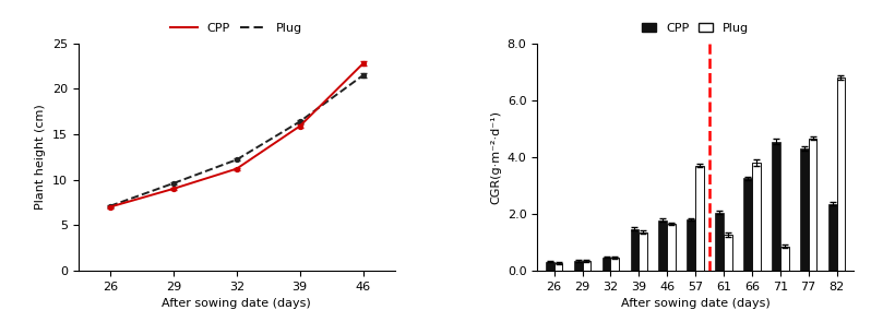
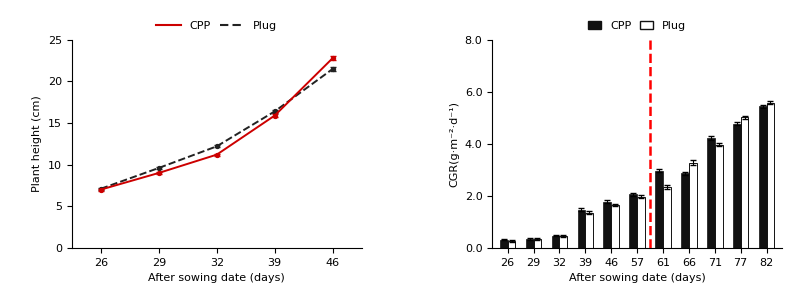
CPP/57: 1.80 -> 2.06
Plug/57: 3.70 -> 1.97
CPP/61: 2.05 -> 2.97
Plug/61: 1.25 -> 2.35
CPP/66: 3.25 -> 2.87
Plug/66: 3.80 -> 3.27
CPP/71: 4.55 -> 4.22
Plug/71: 0.85 -> 3.97
CPP/77: 4.30 -> 4.78
Plug/77: 4.65 -> 5.02
CPP/82: 2.35 -> 5.45
Plug/82: 6.80 -> 5.58
